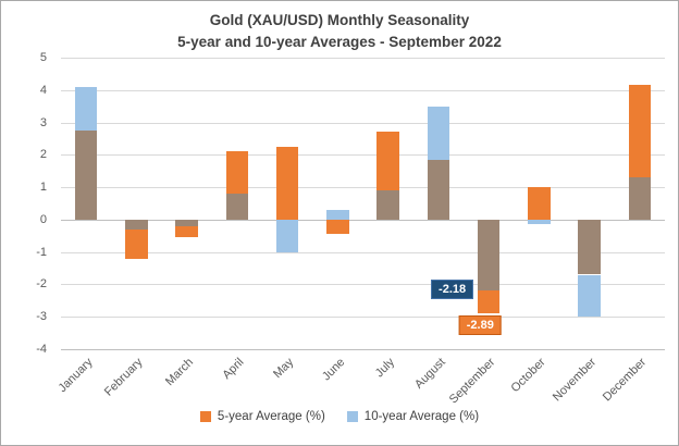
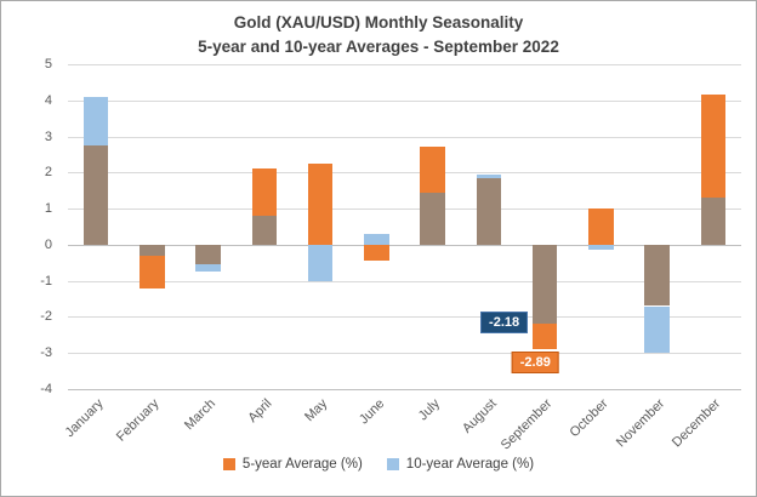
10-year Average (%)/March: -0.2 -> -0.8
10-year Average (%)/July: 0.9 -> 1.4
10-year Average (%)/August: 3.5 -> 1.9
